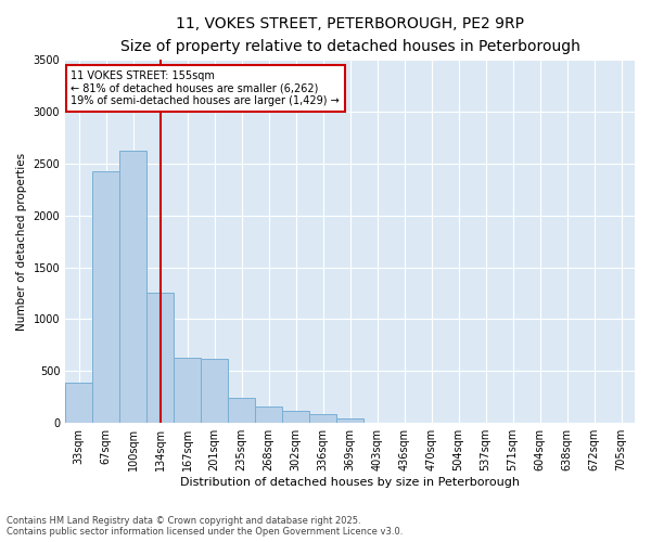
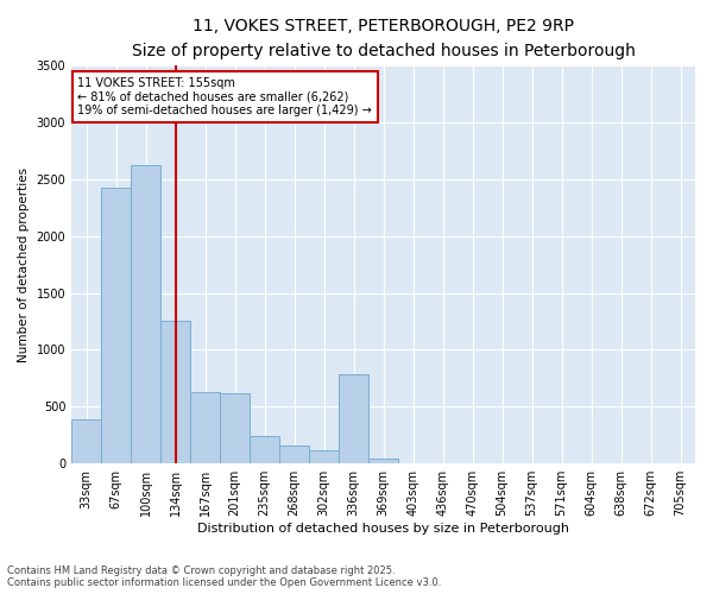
336sqm: 80 -> 780
